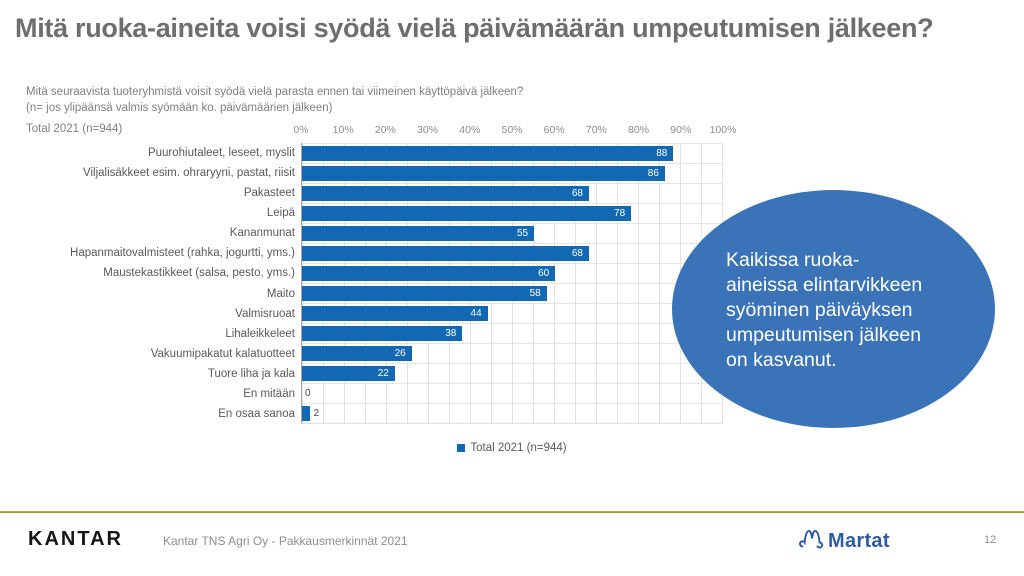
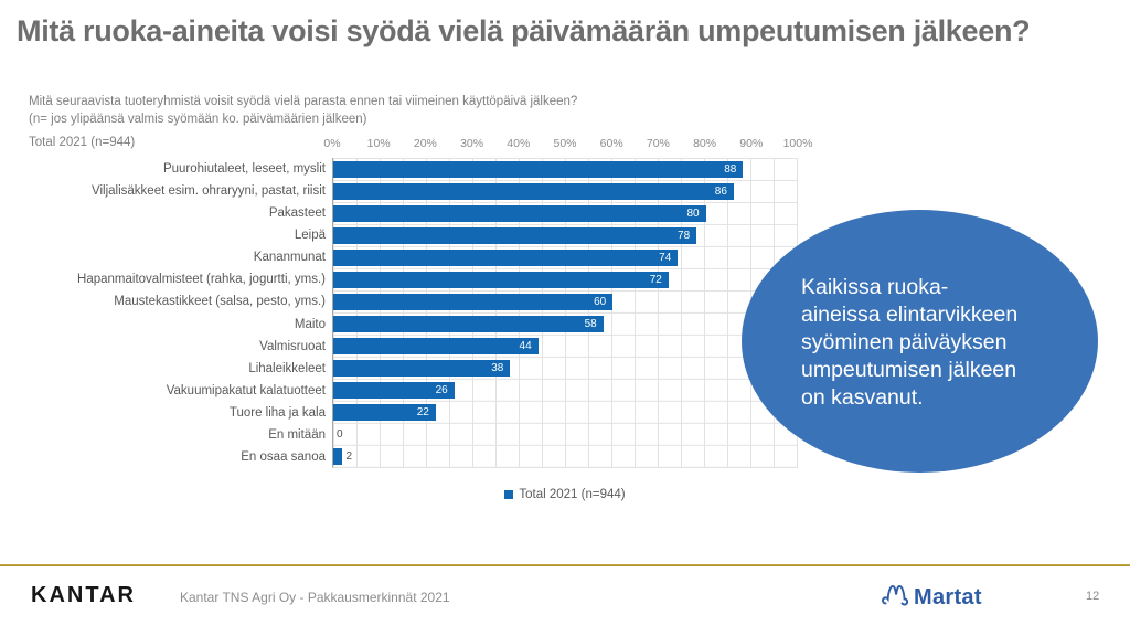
Pakasteet: 68 -> 80
Kananmunat: 55 -> 74
Hapanmaitovalmisteet (rahka, jogurtti, yms.): 68 -> 72
